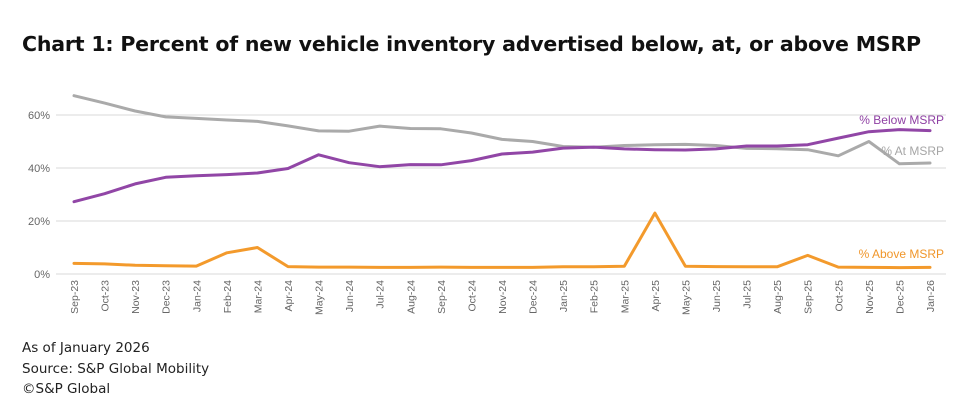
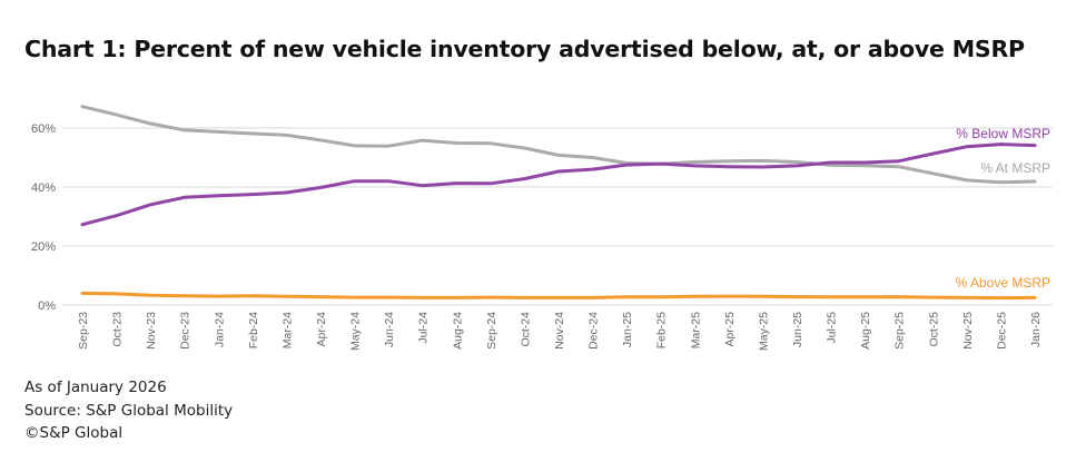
% Above MSRP/Feb-24: 8% -> 3%
% Above MSRP/Mar-24: 10% -> 3%
% Below MSRP/May-24: 45% -> 42%
% Above MSRP/Apr-25: 23% -> 3%
% Above MSRP/Sep-25: 7% -> 3%
% At MSRP/Nov-25: 50% -> 42%
